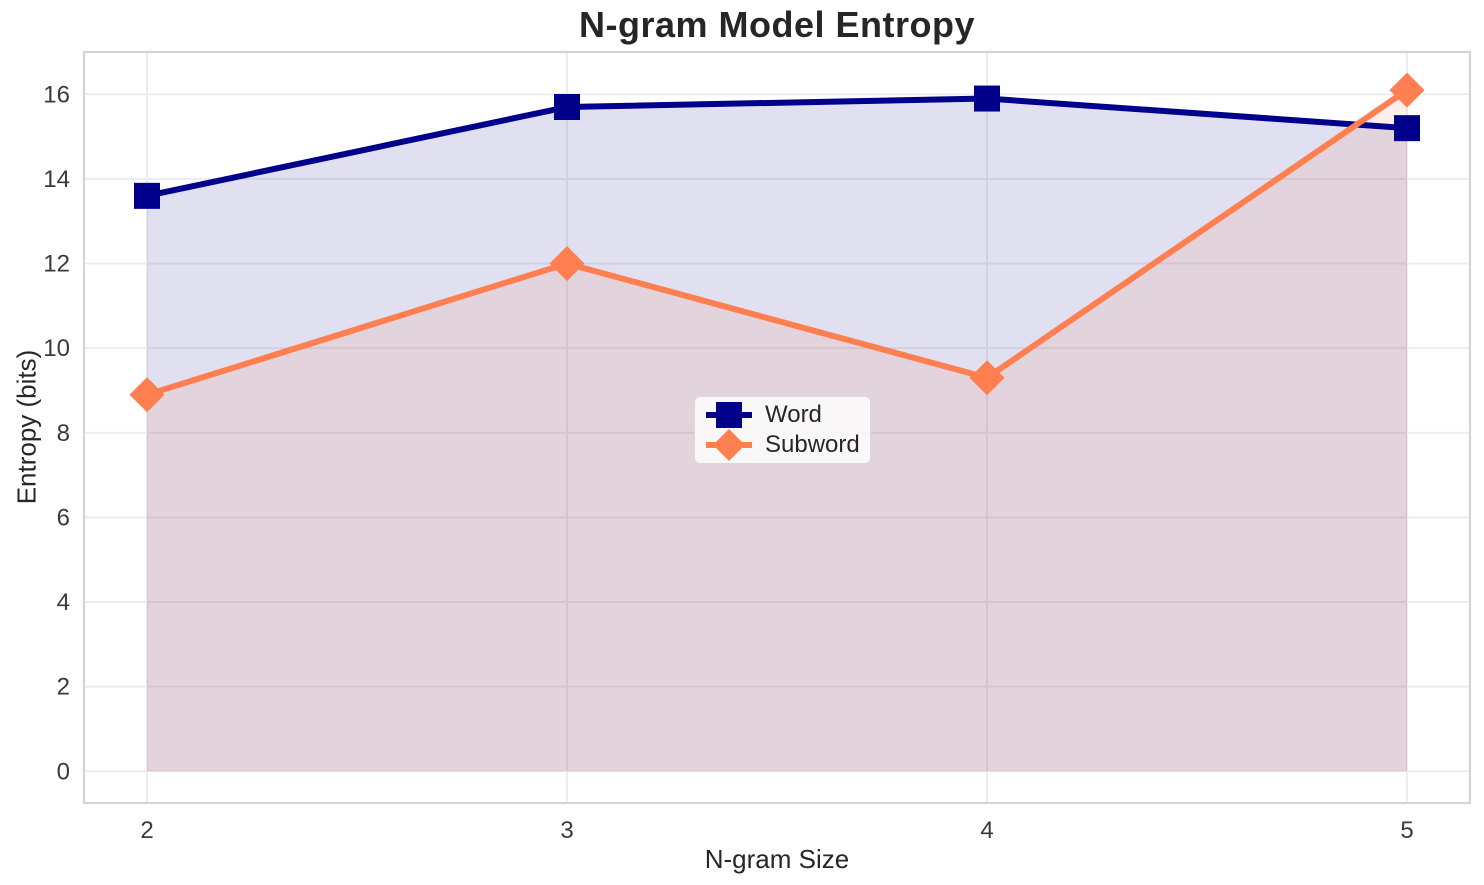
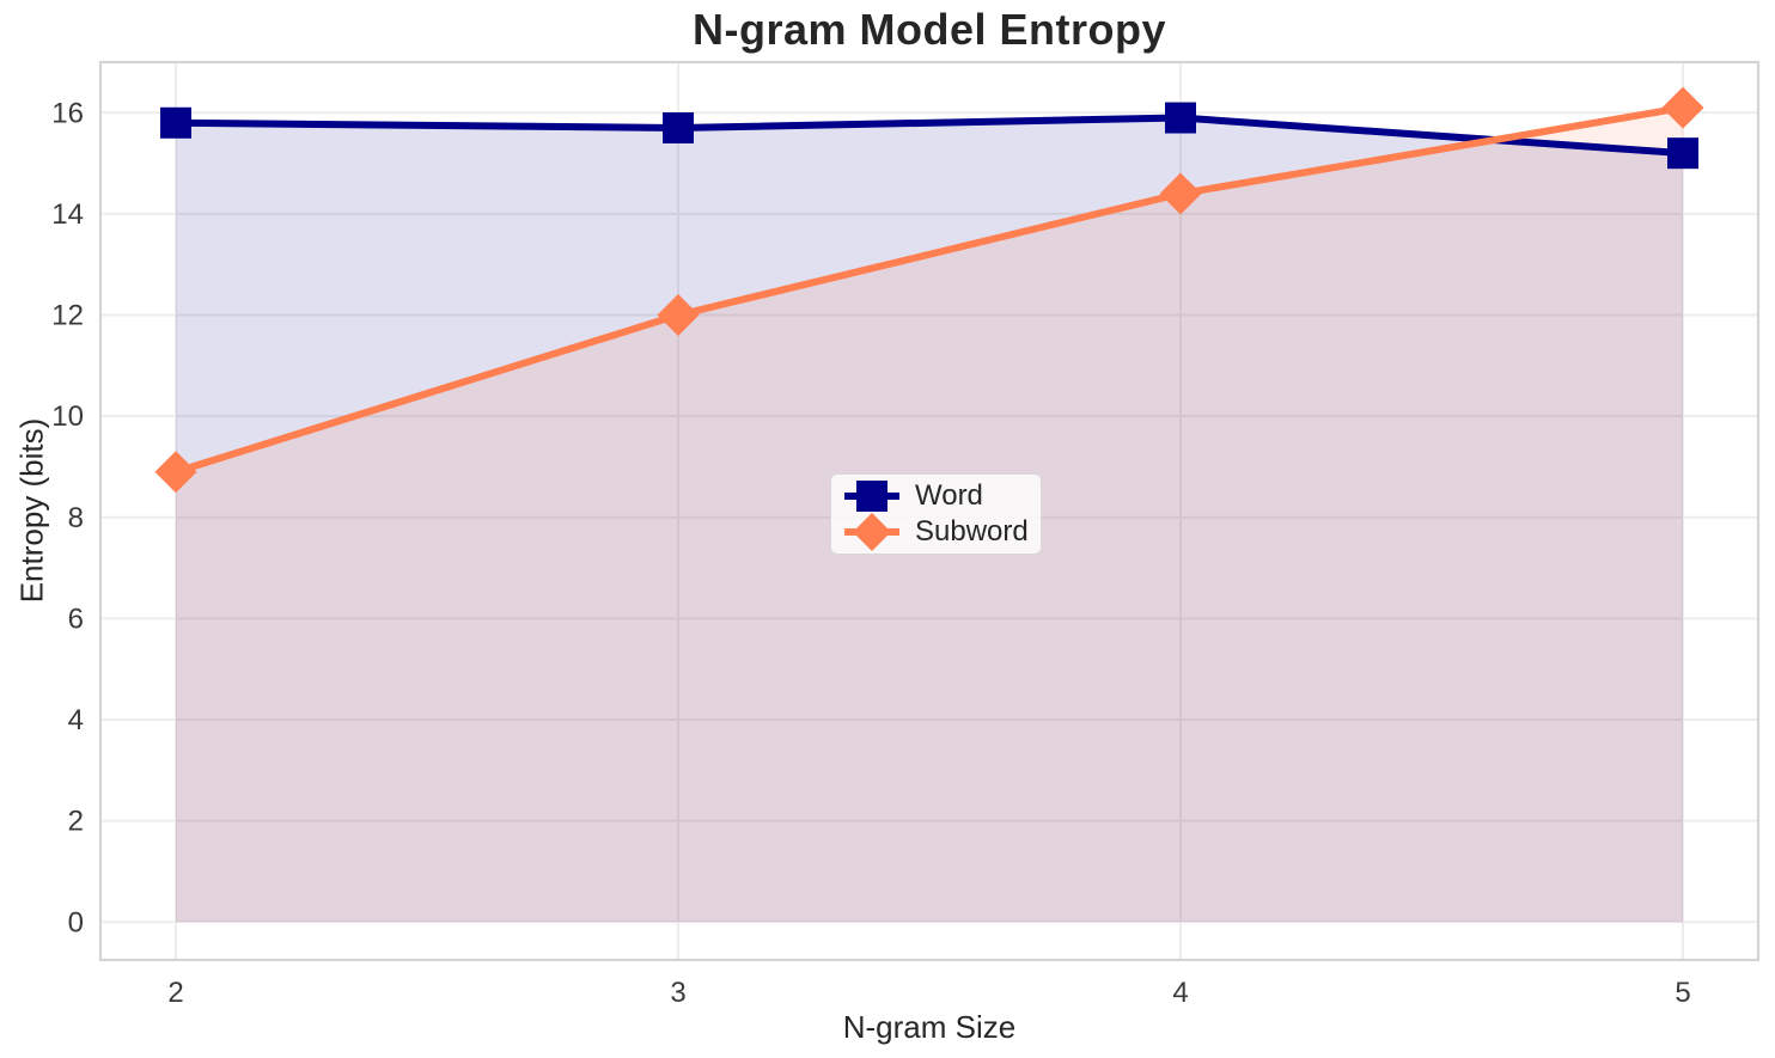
Word/2: 13.6 -> 15.8
Subword/4: 9.3 -> 14.4
